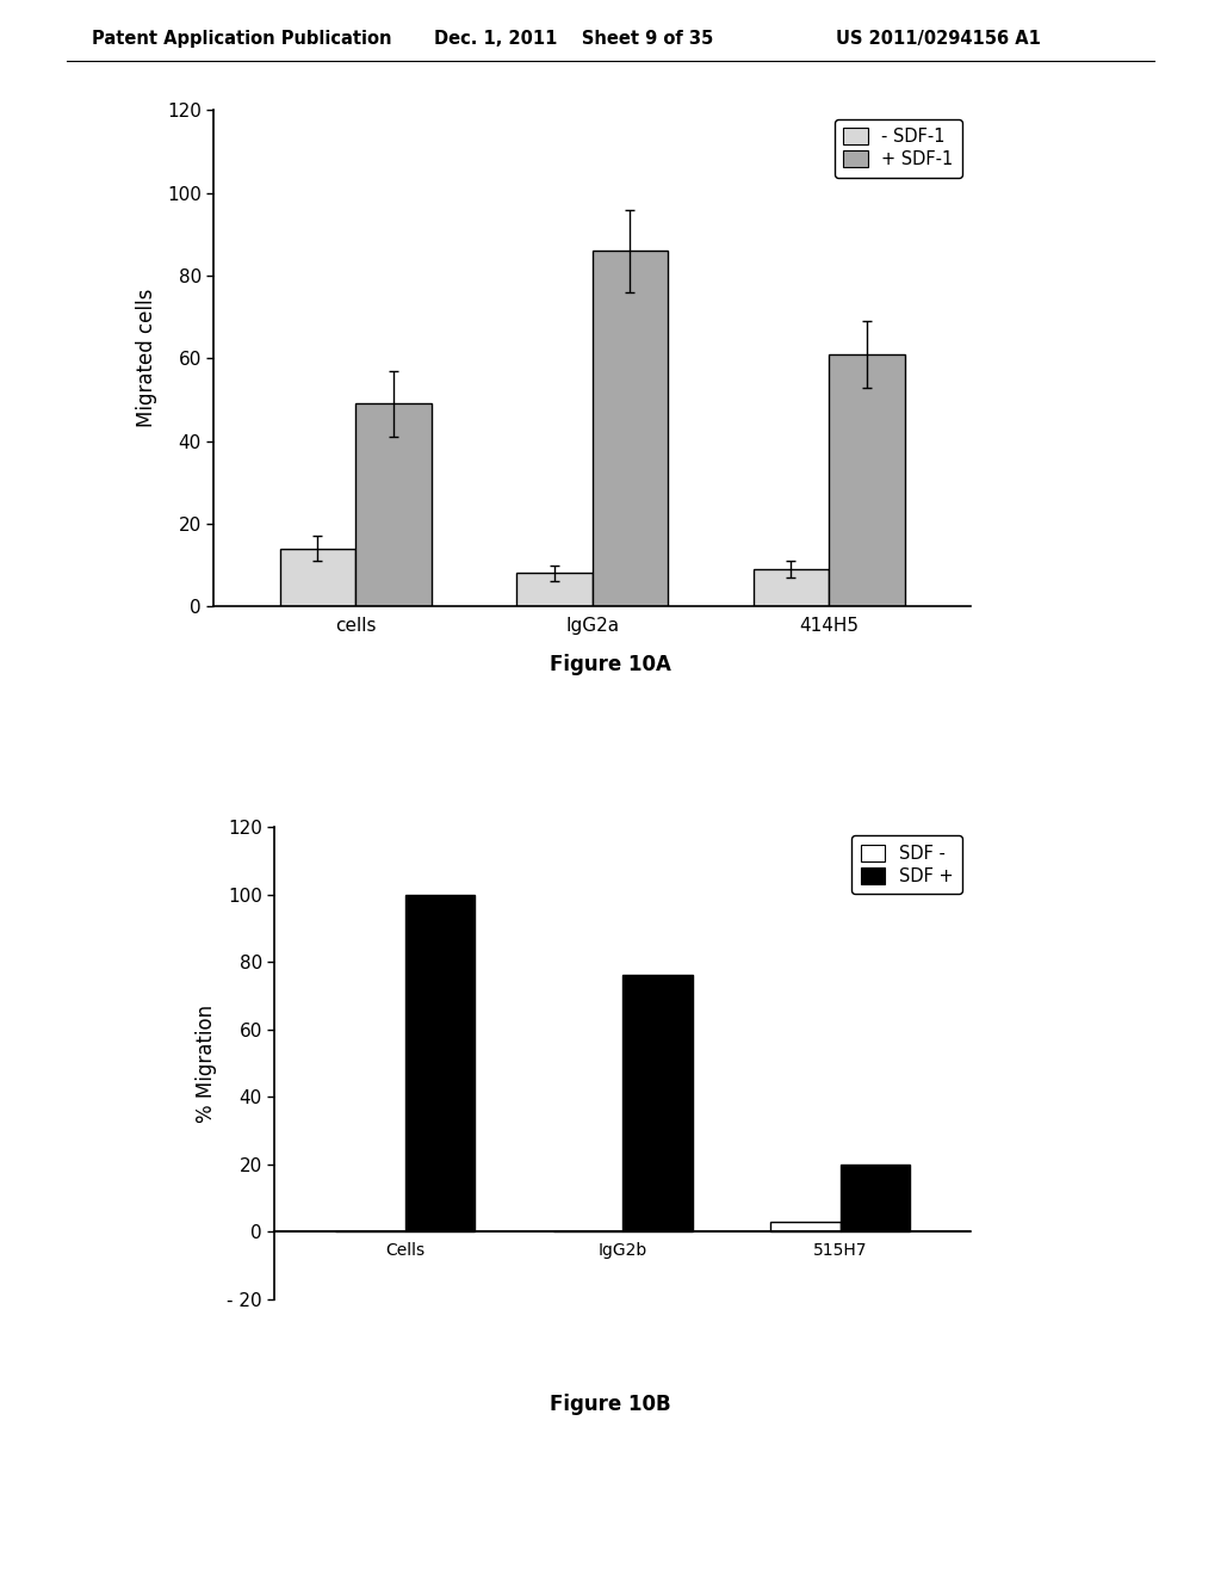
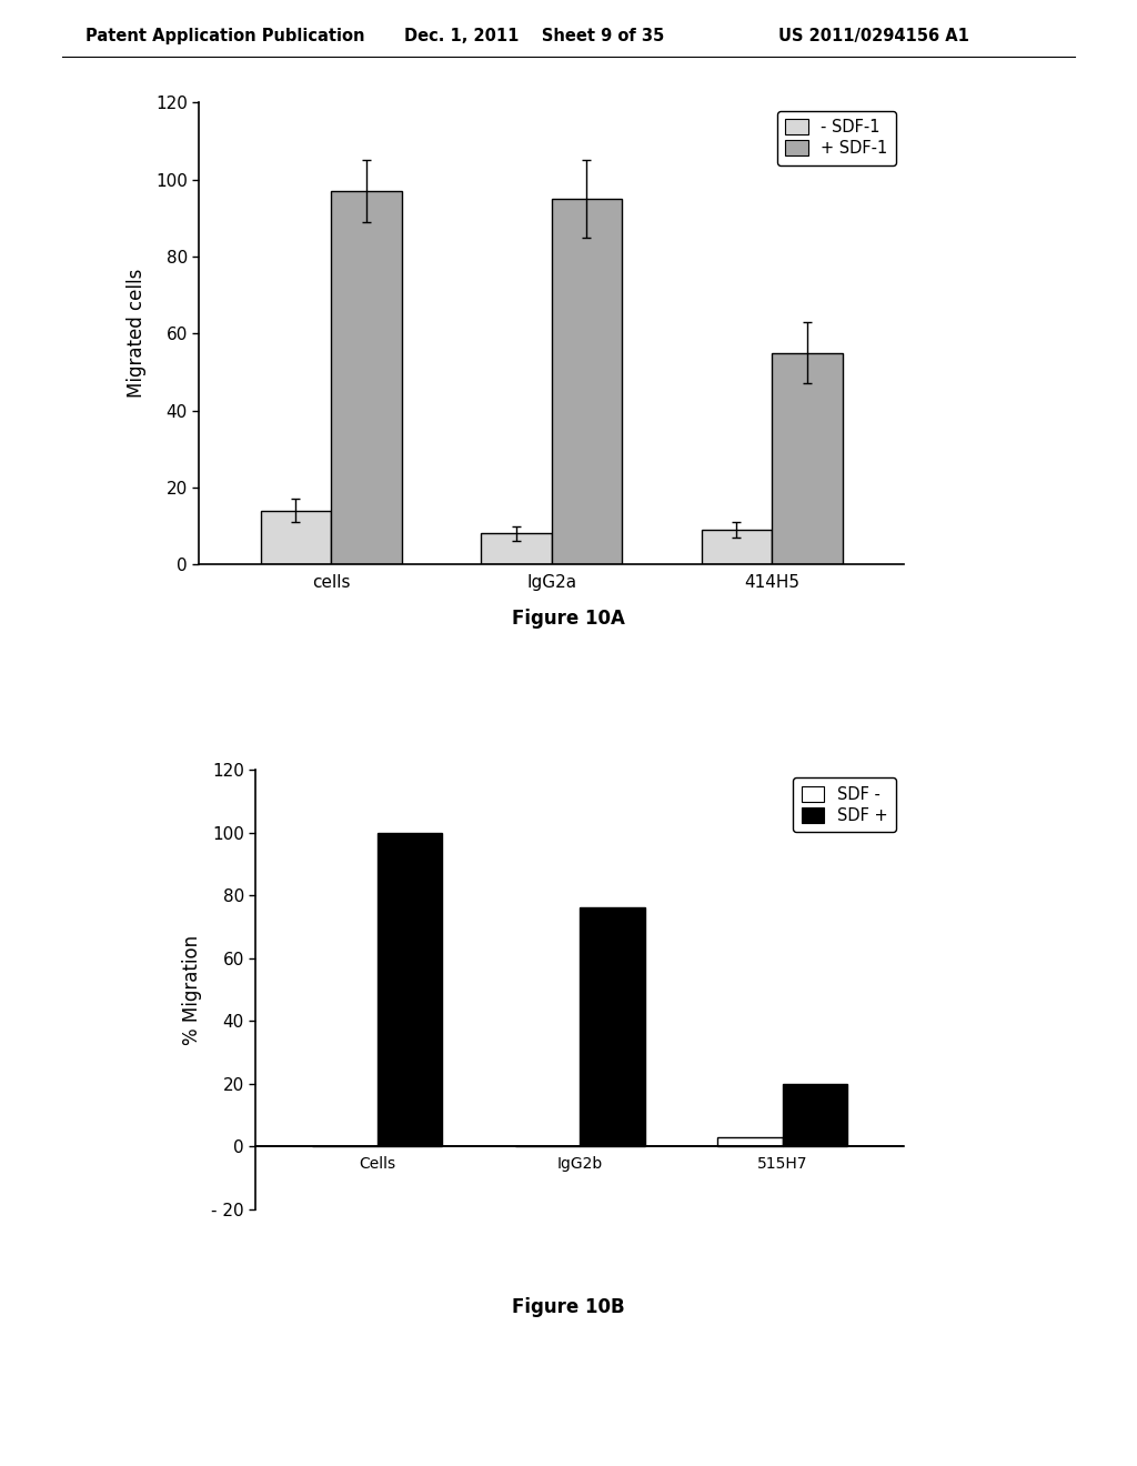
+ SDF-1/cells: 49 -> 97
+ SDF-1/IgG2a: 86 -> 95
+ SDF-1/414H5: 61 -> 55
